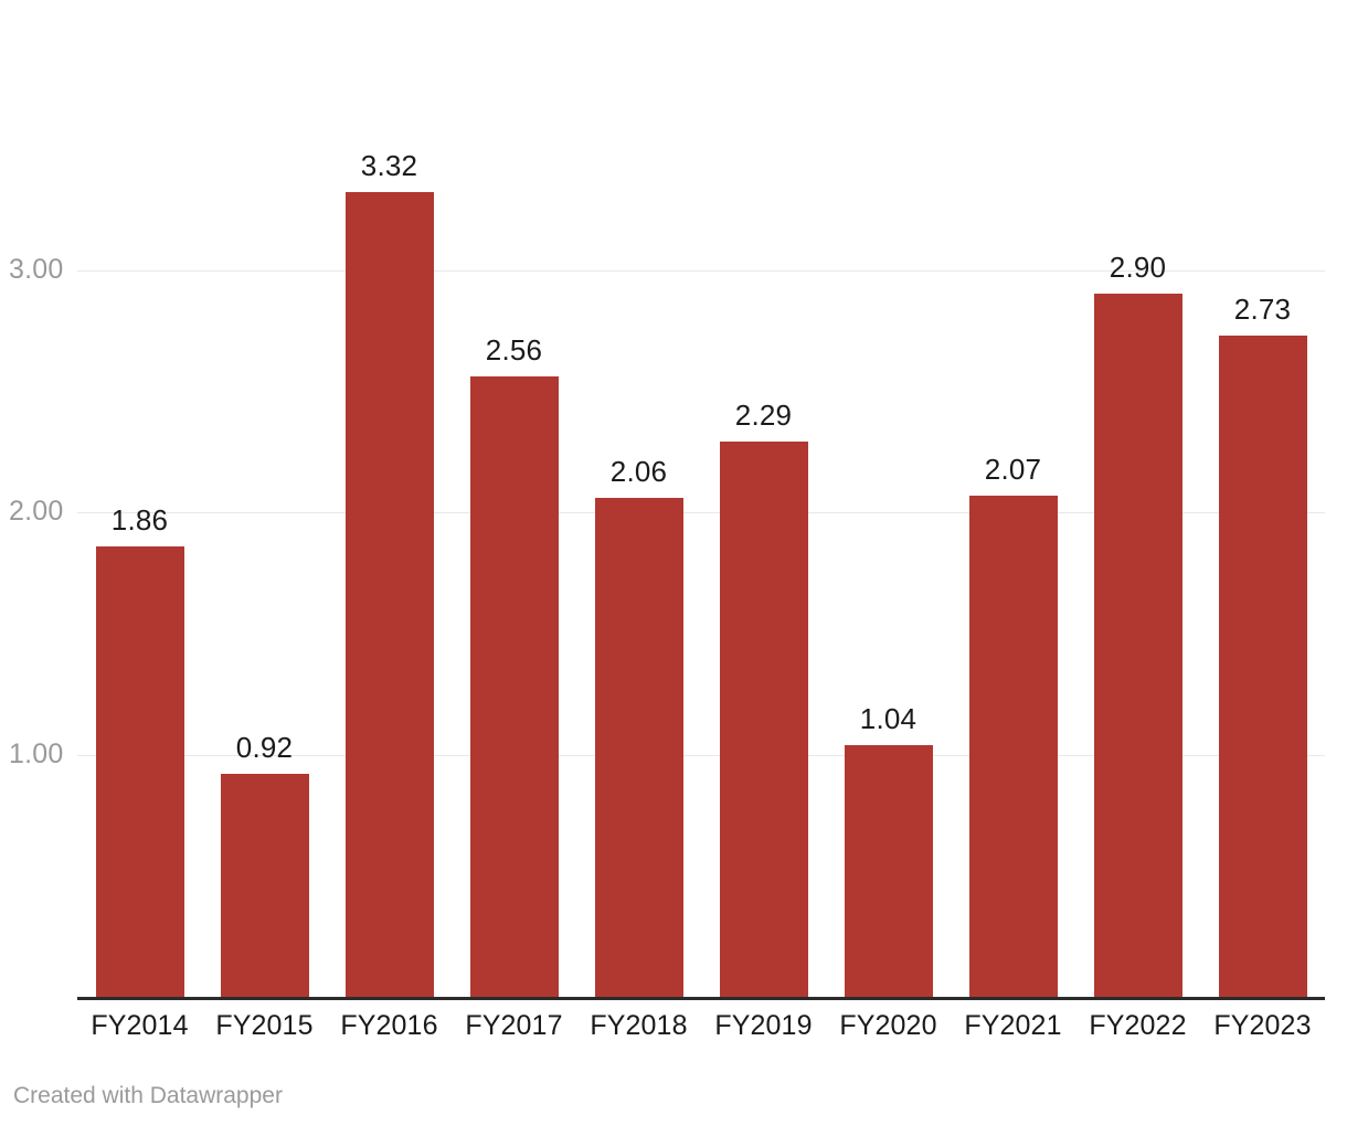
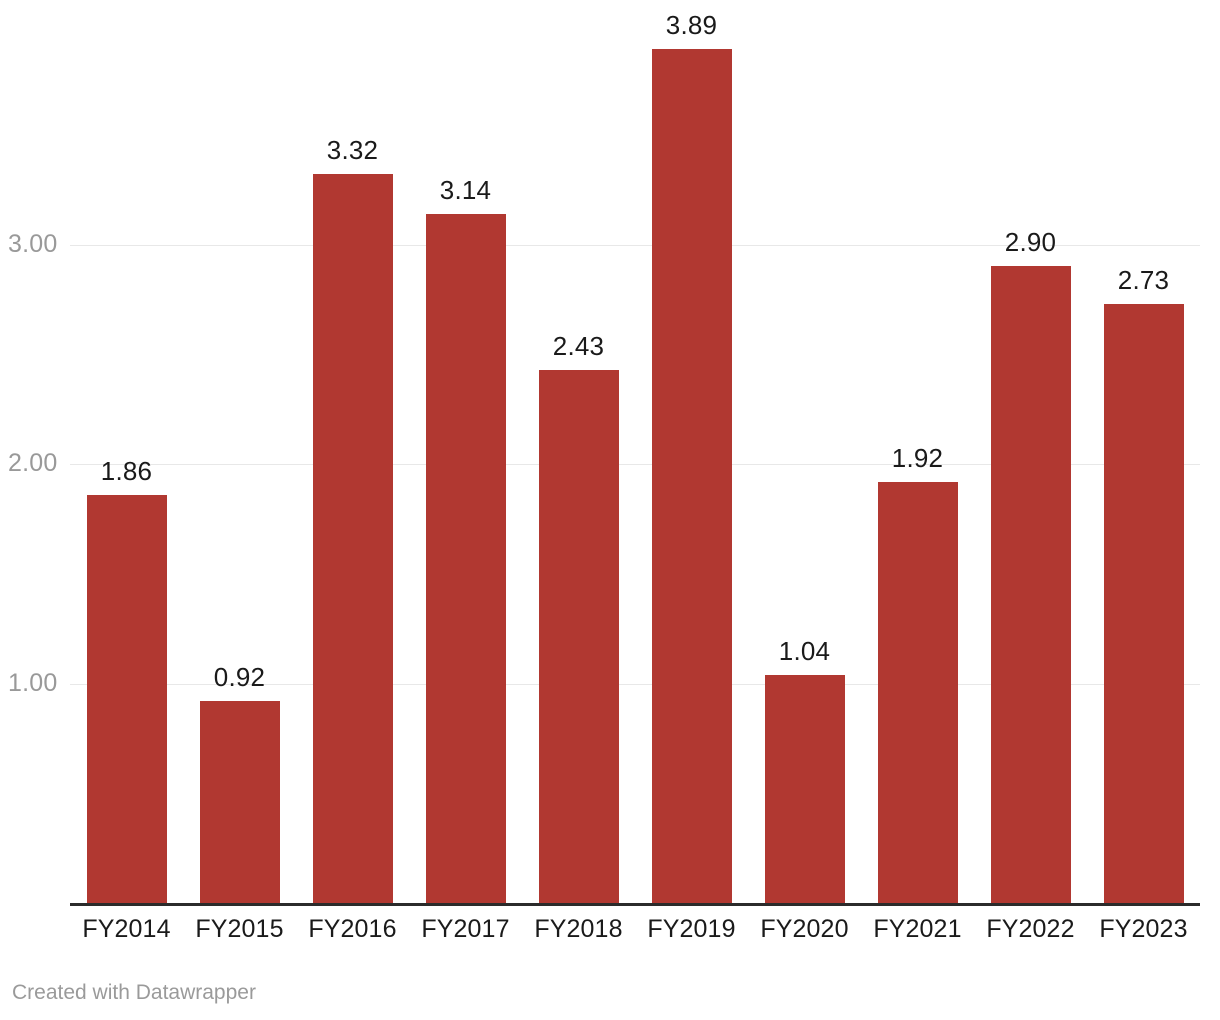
FY2017: 2.56 -> 3.14
FY2018: 2.06 -> 2.43
FY2019: 2.29 -> 3.89
FY2021: 2.07 -> 1.92
